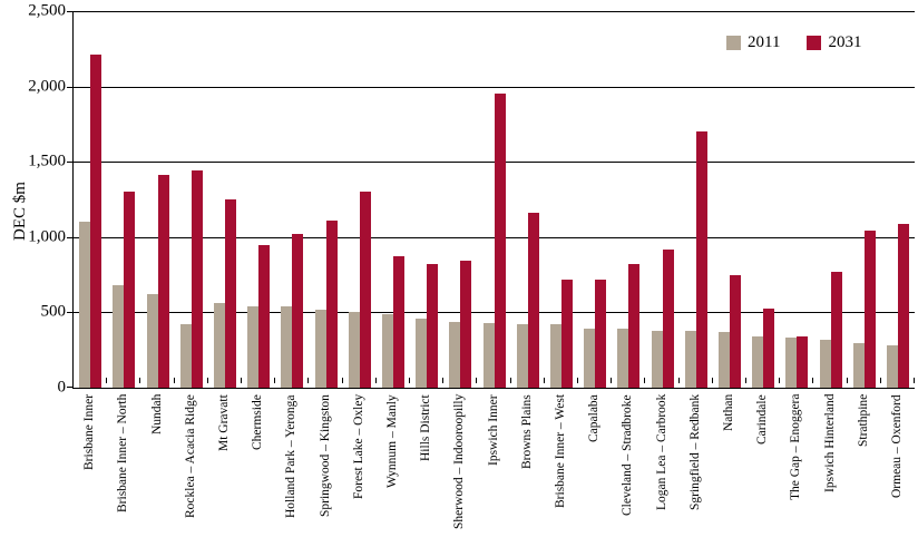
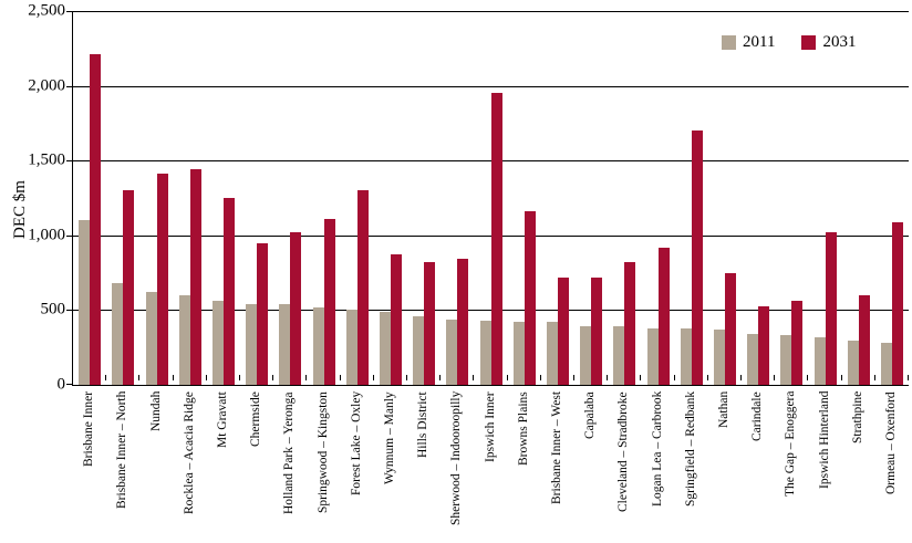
2011/Rocklea – Acacia Ridge: 420 -> 600
2031/The Gap – Enoggera: 340 -> 560
2031/Ipswich Hinterland: 770 -> 1020
2031/Strathpine: 1040 -> 600
